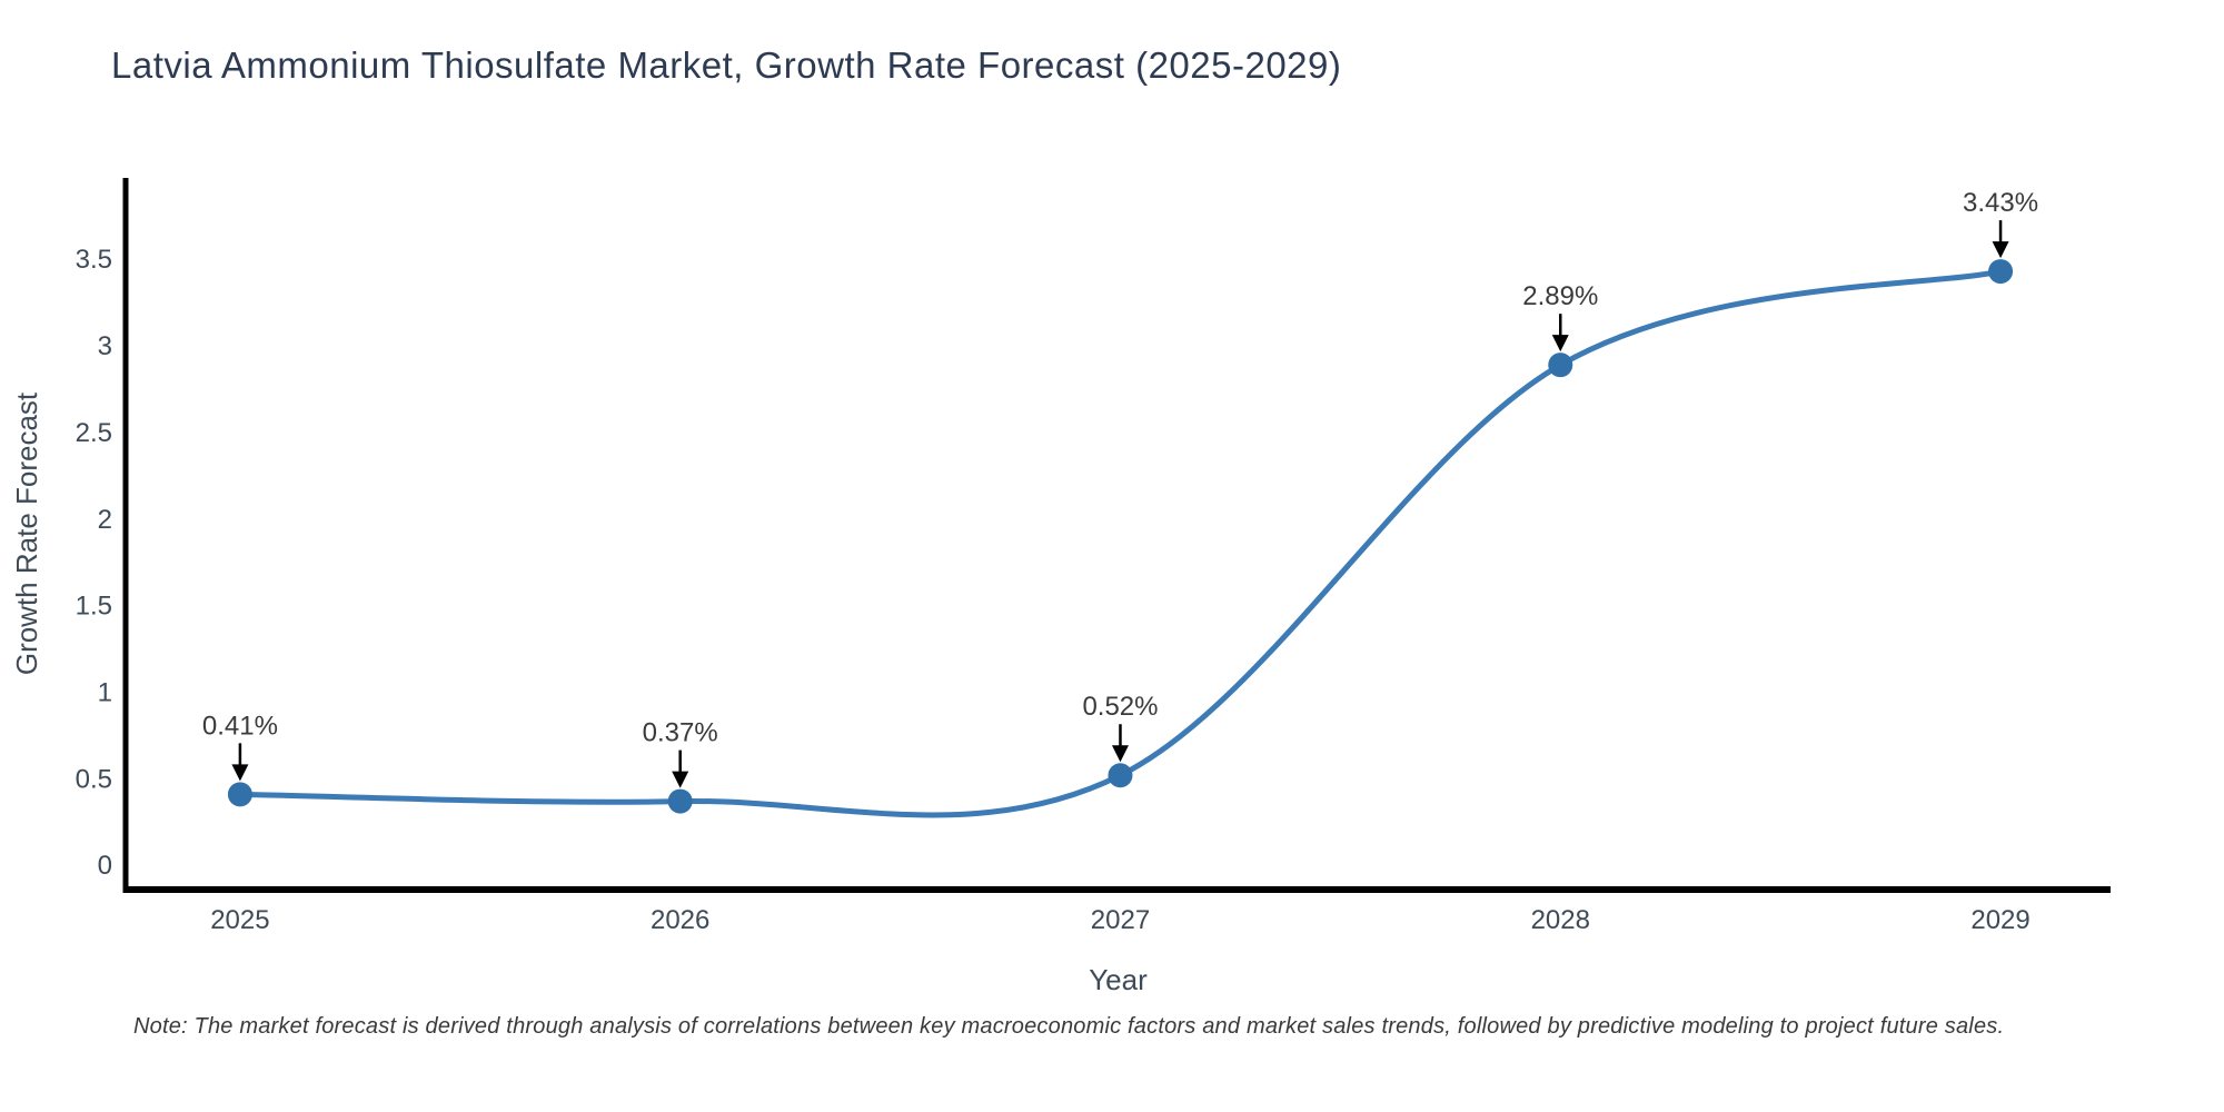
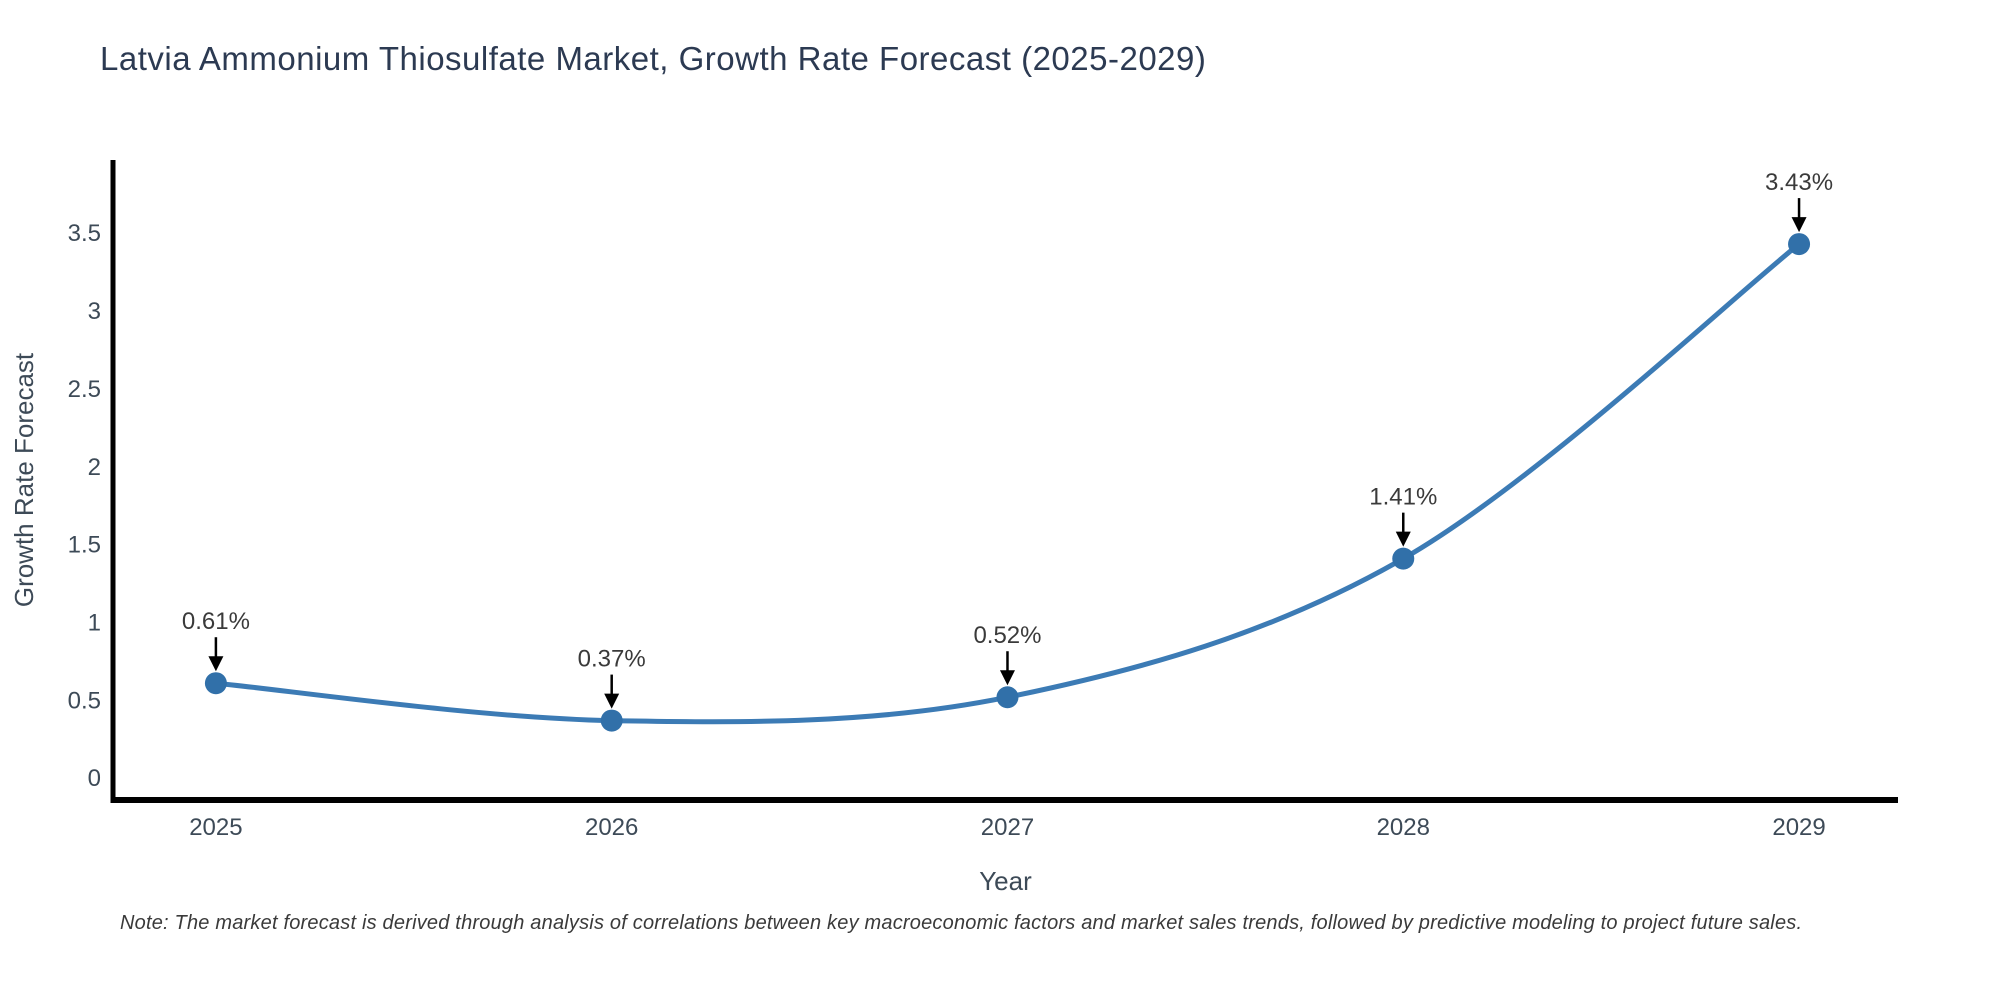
2025: 0.41% -> 0.61%
2028: 2.89% -> 1.41%
